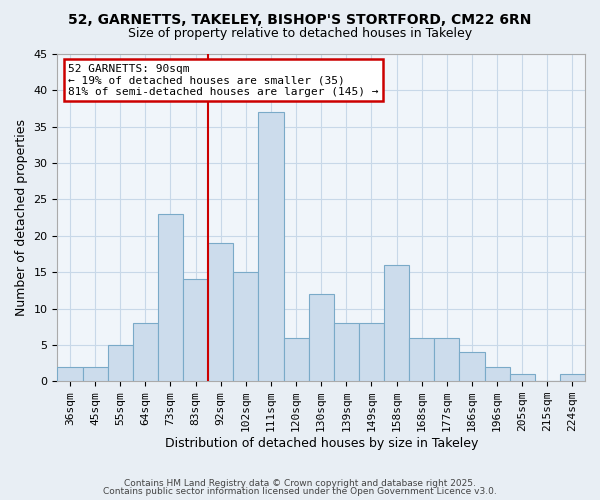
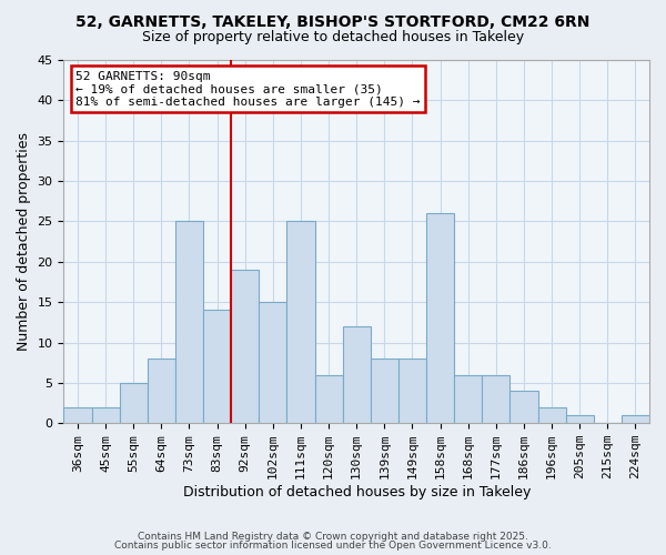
73sqm: 23 -> 25
111sqm: 37 -> 25
158sqm: 16 -> 26
